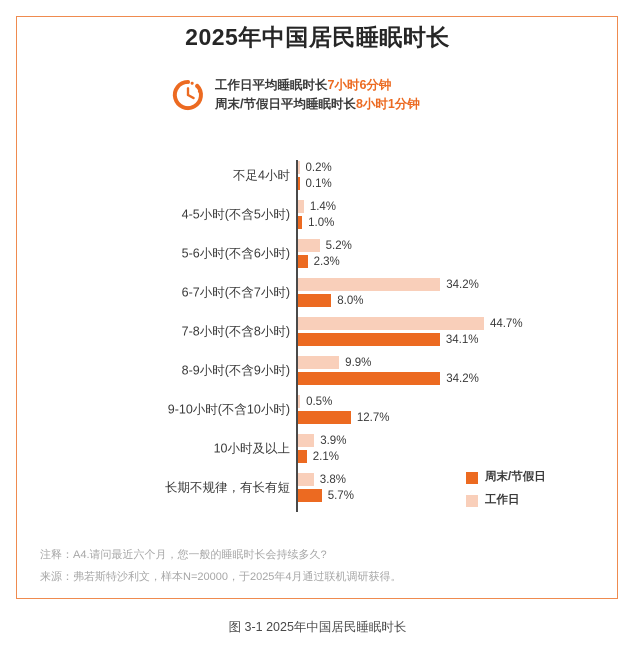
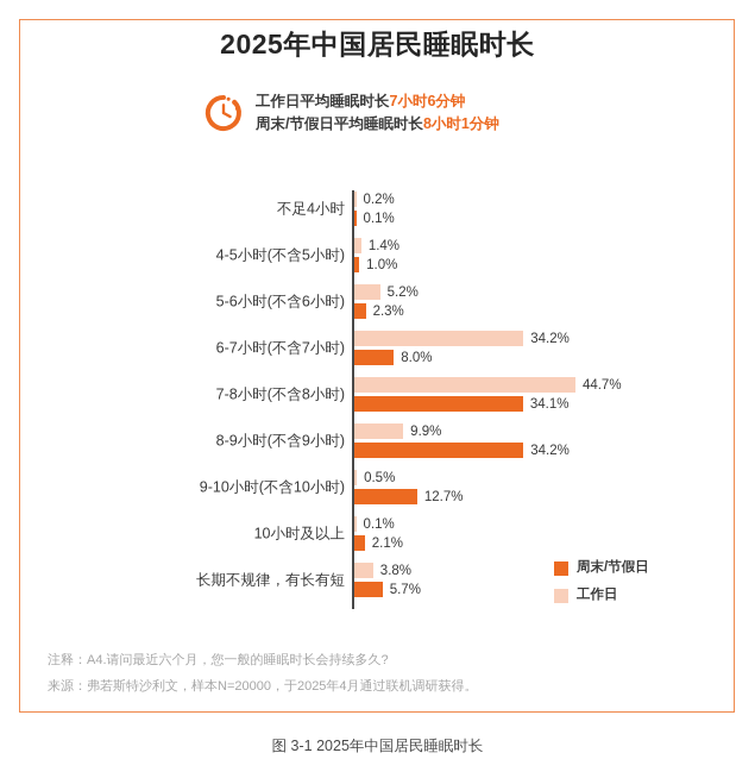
工作日/10小时及以上: 3.9% -> 0.1%
